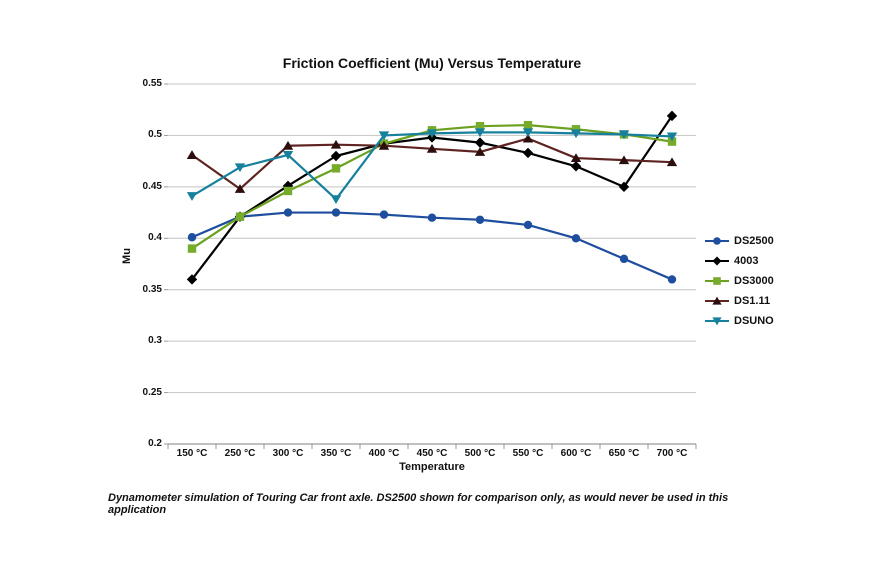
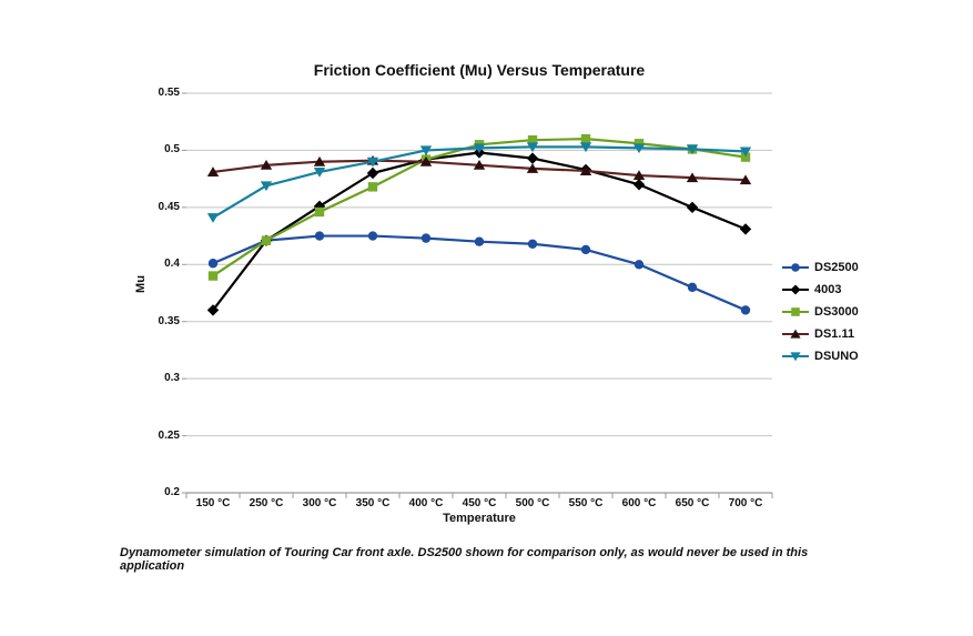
DS1.11/250 °C: 0.448 -> 0.487
DSUNO/350 °C: 0.438 -> 0.490
DS1.11/550 °C: 0.497 -> 0.482
4003/700 °C: 0.519 -> 0.431
